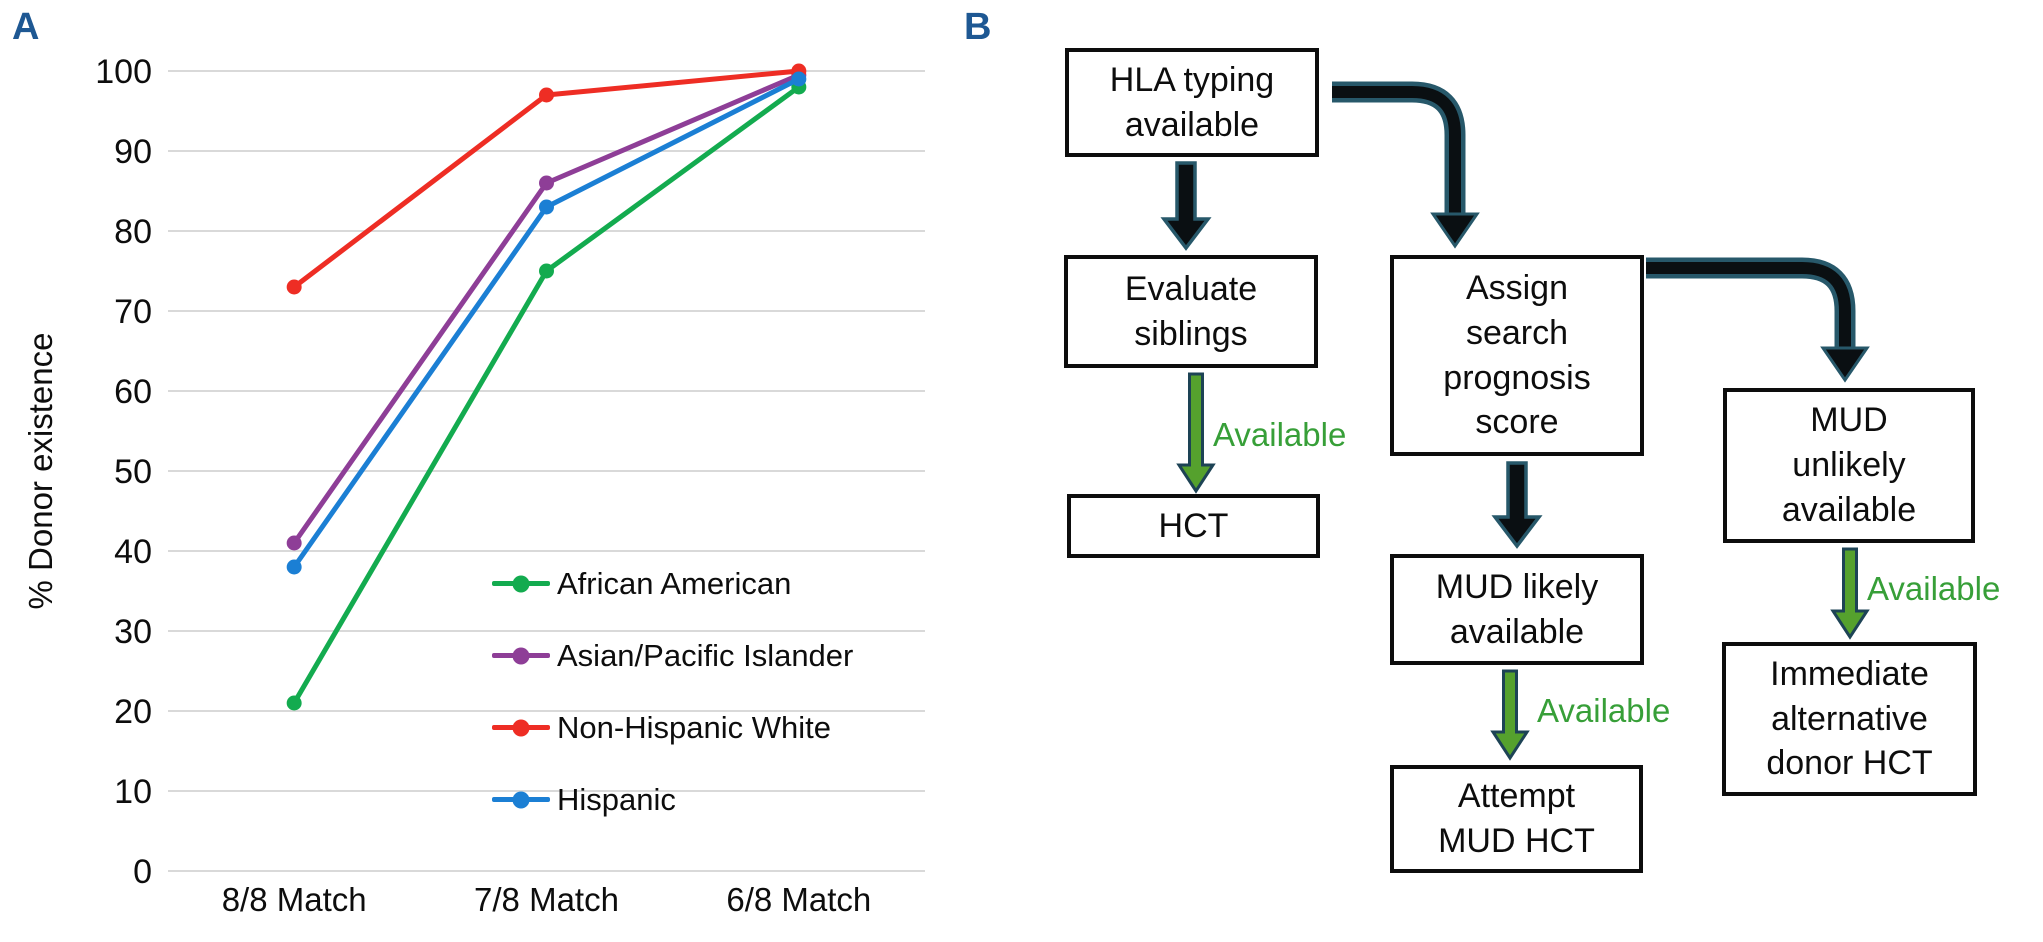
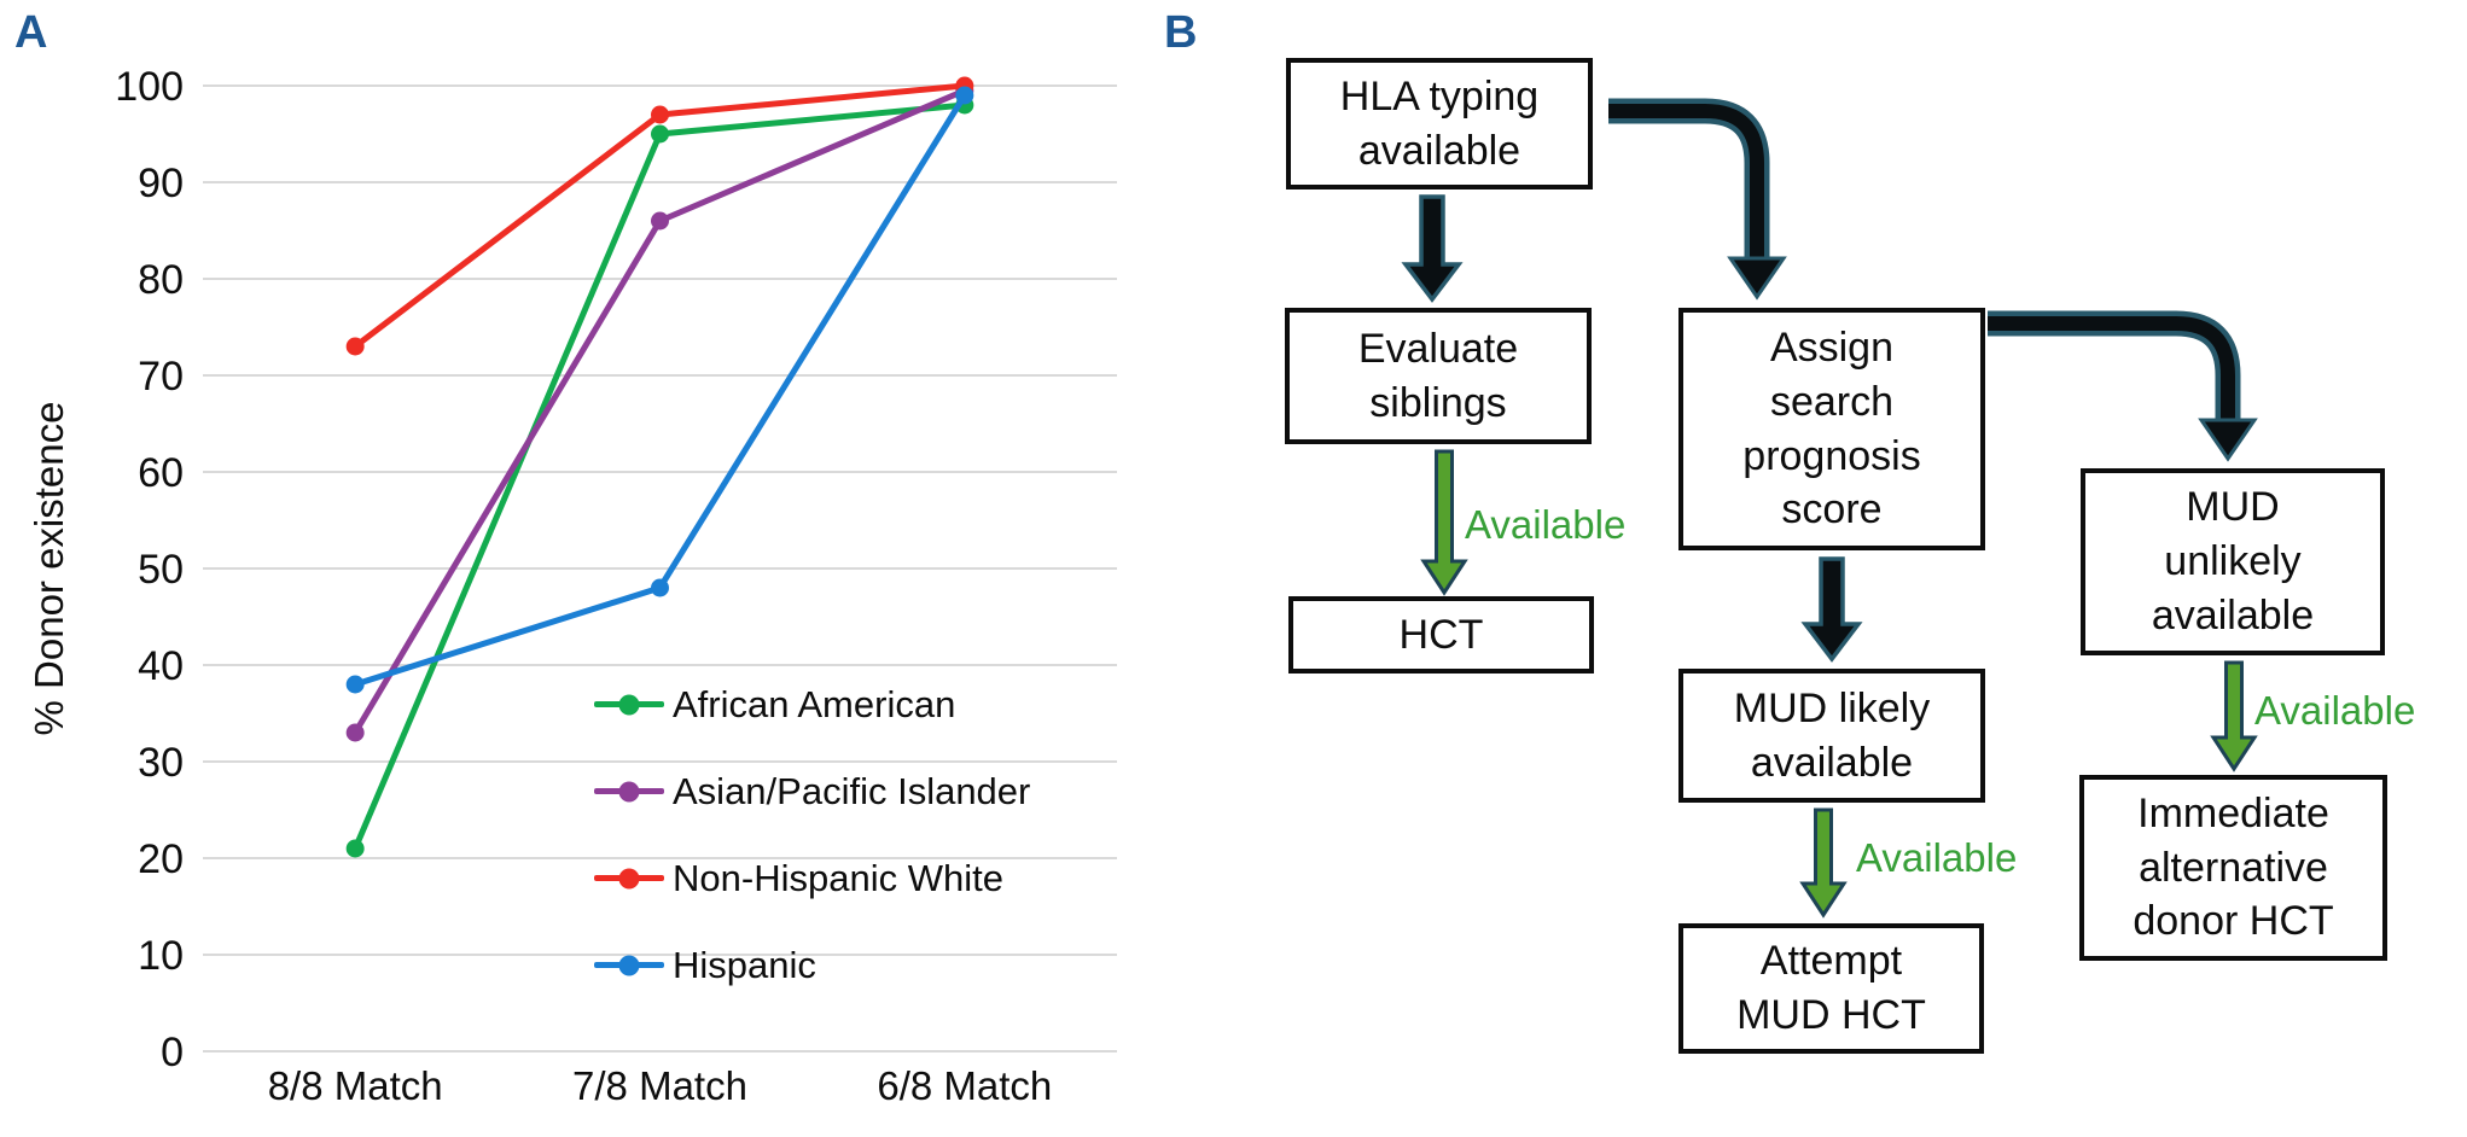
Asian/Pacific Islander/8/8 Match: 41 -> 33
African American/7/8 Match: 75 -> 95
Hispanic/7/8 Match: 83 -> 48
